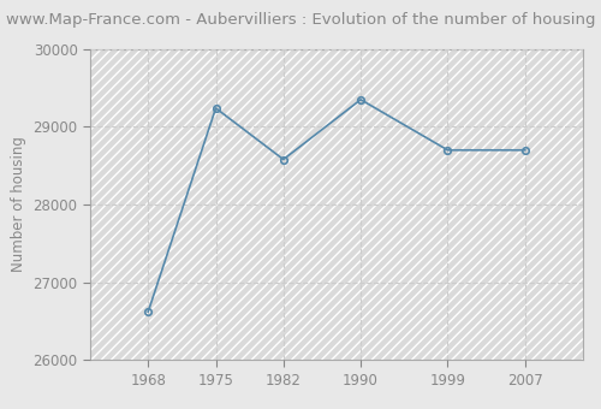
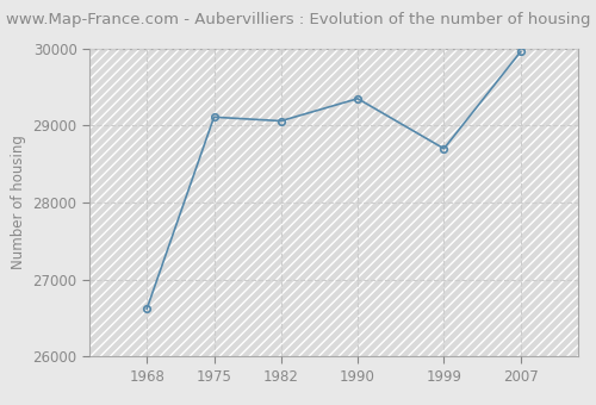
1975: 29240 -> 29110
1982: 28580 -> 29060
2007: 28700 -> 29960
